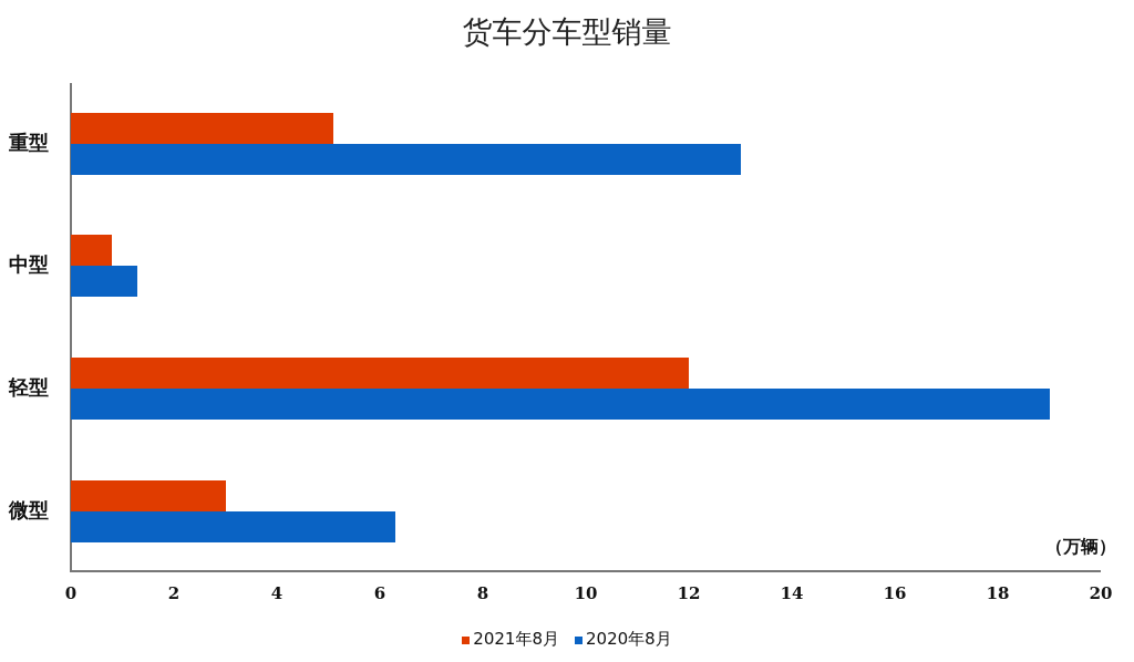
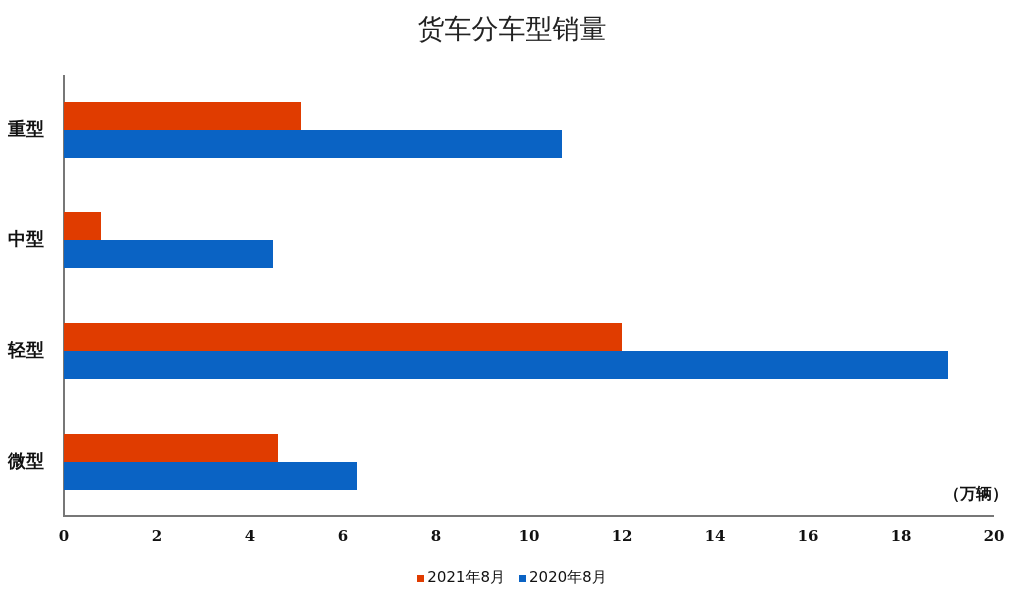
2020年8月/重型: 13.0 -> 10.7
2020年8月/中型: 1.3 -> 4.5
2021年8月/微型: 3.0 -> 4.6
